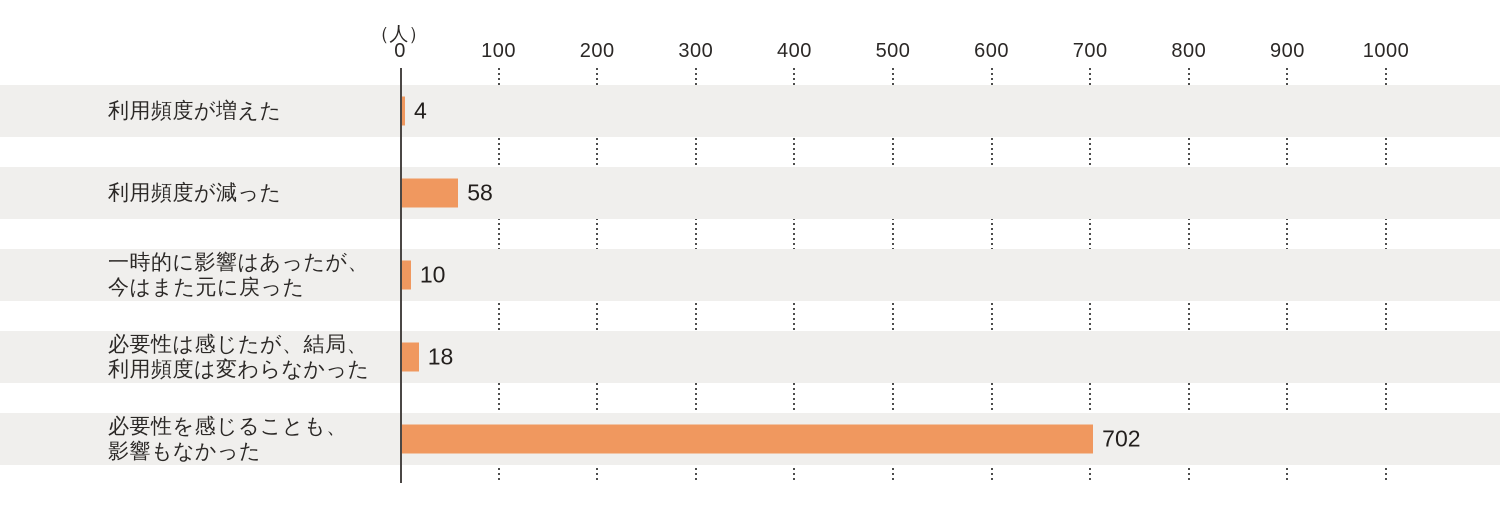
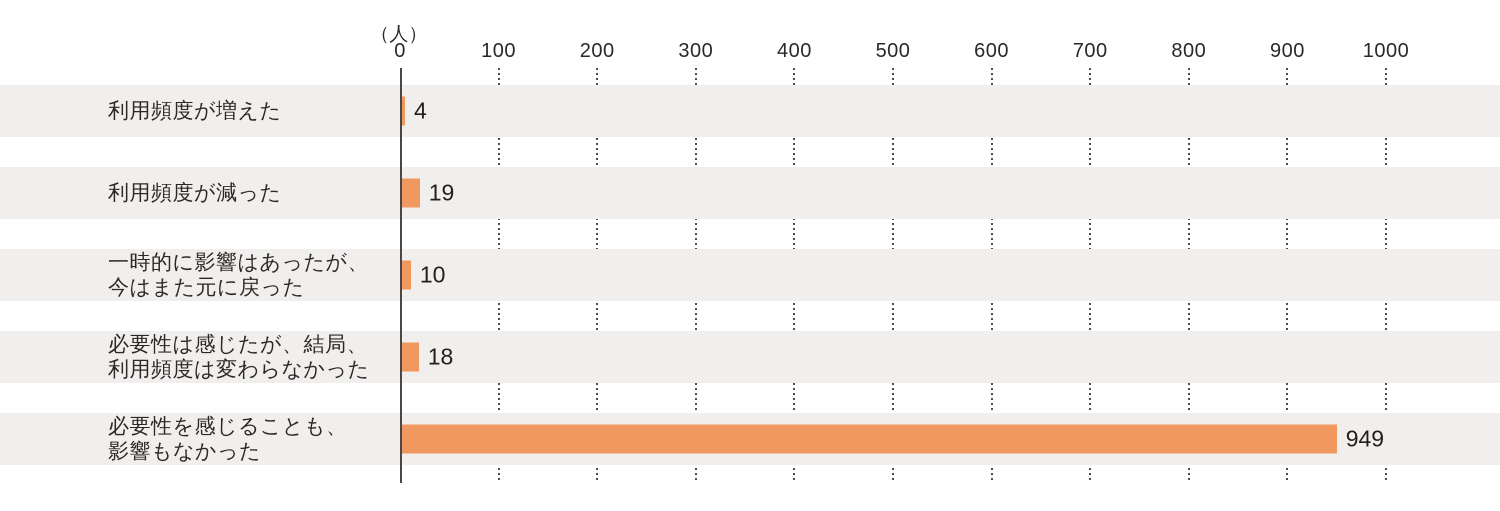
利用頻度が減った: 58 -> 19
必要性を感じることも、 影響もなかった: 702 -> 949
